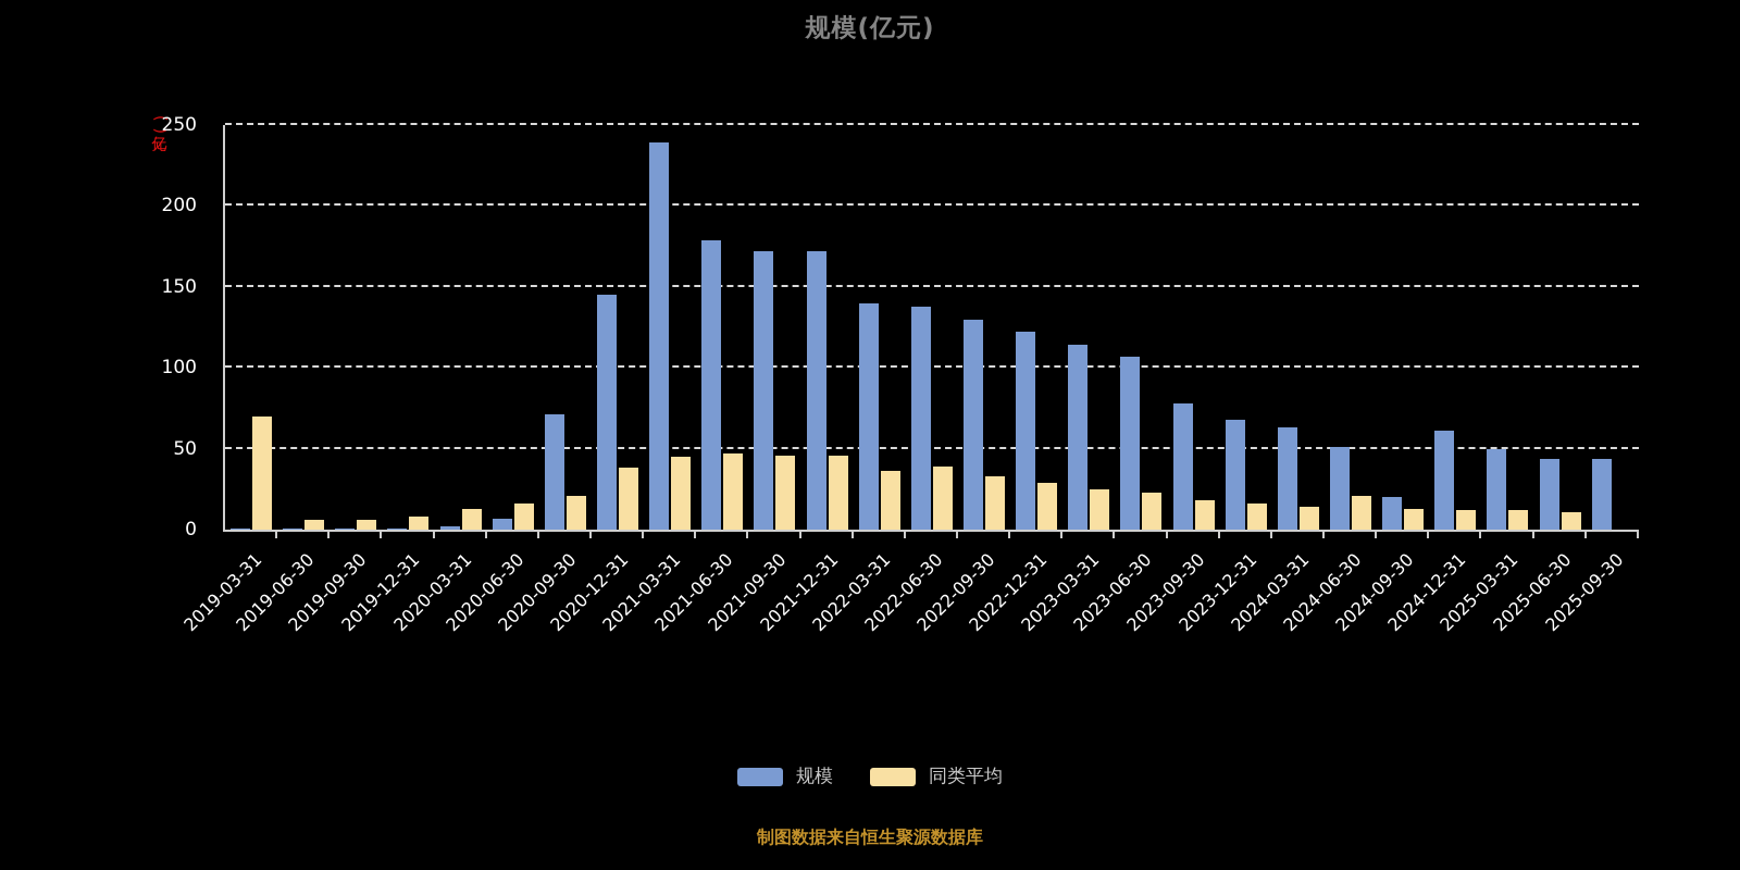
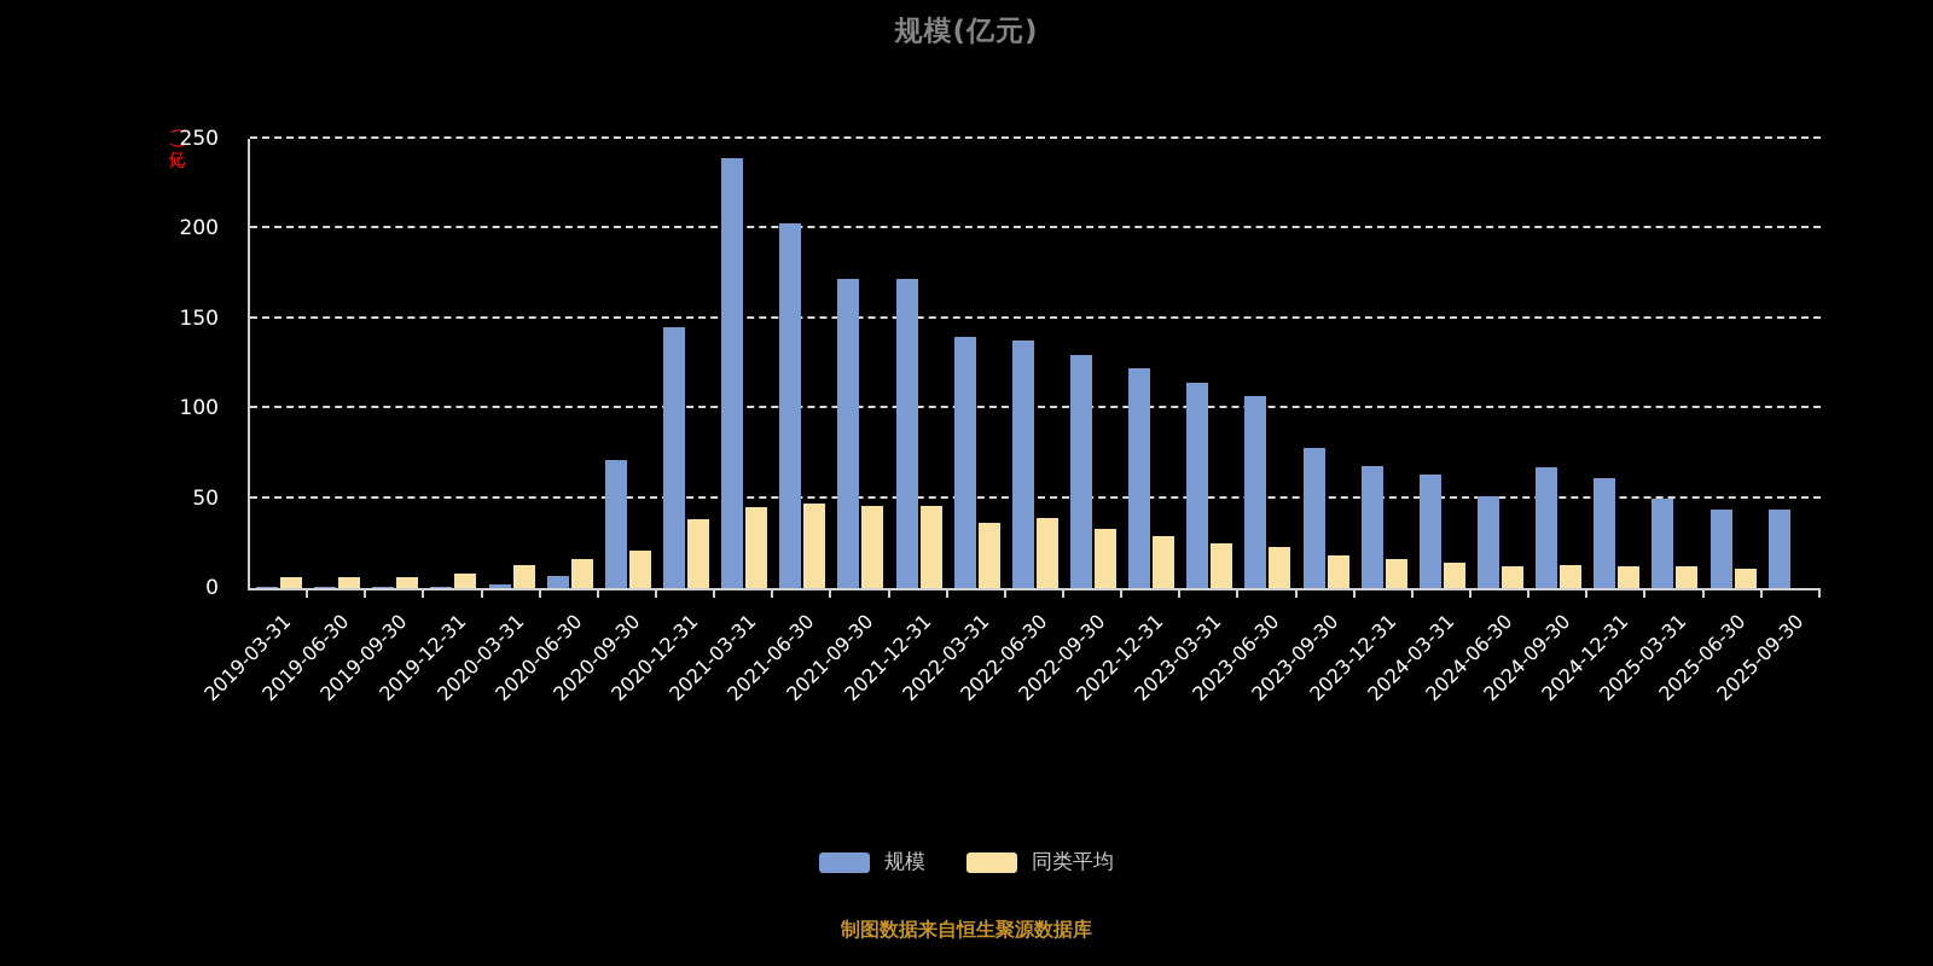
同类平均/2019-03-31: 70 -> 6
规模/2021-06-30: 179 -> 203
同类平均/2024-06-30: 21 -> 12
规模/2024-09-30: 20 -> 67
